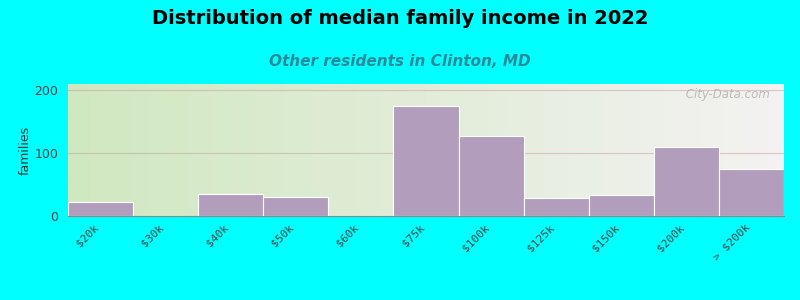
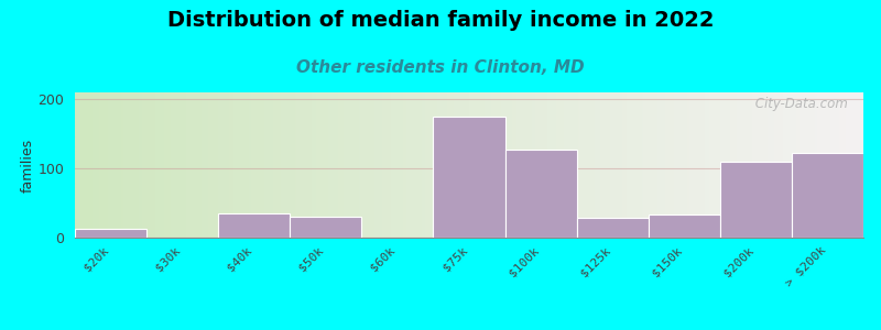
$20k: 22 -> 12
> $200k: 75 -> 122
